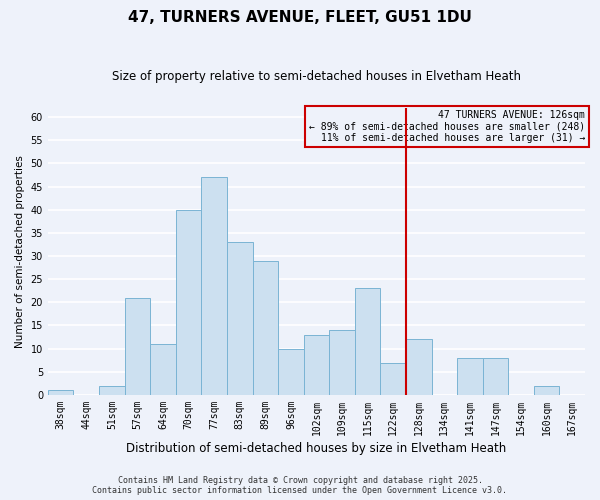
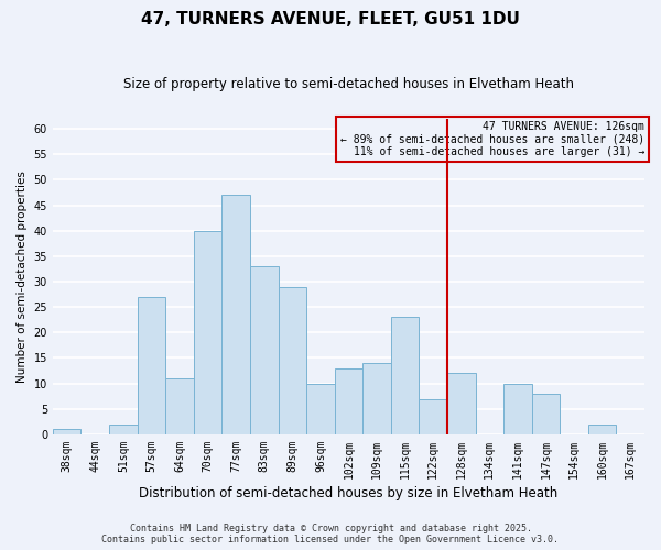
57sqm: 21 -> 27
141sqm: 8 -> 10
